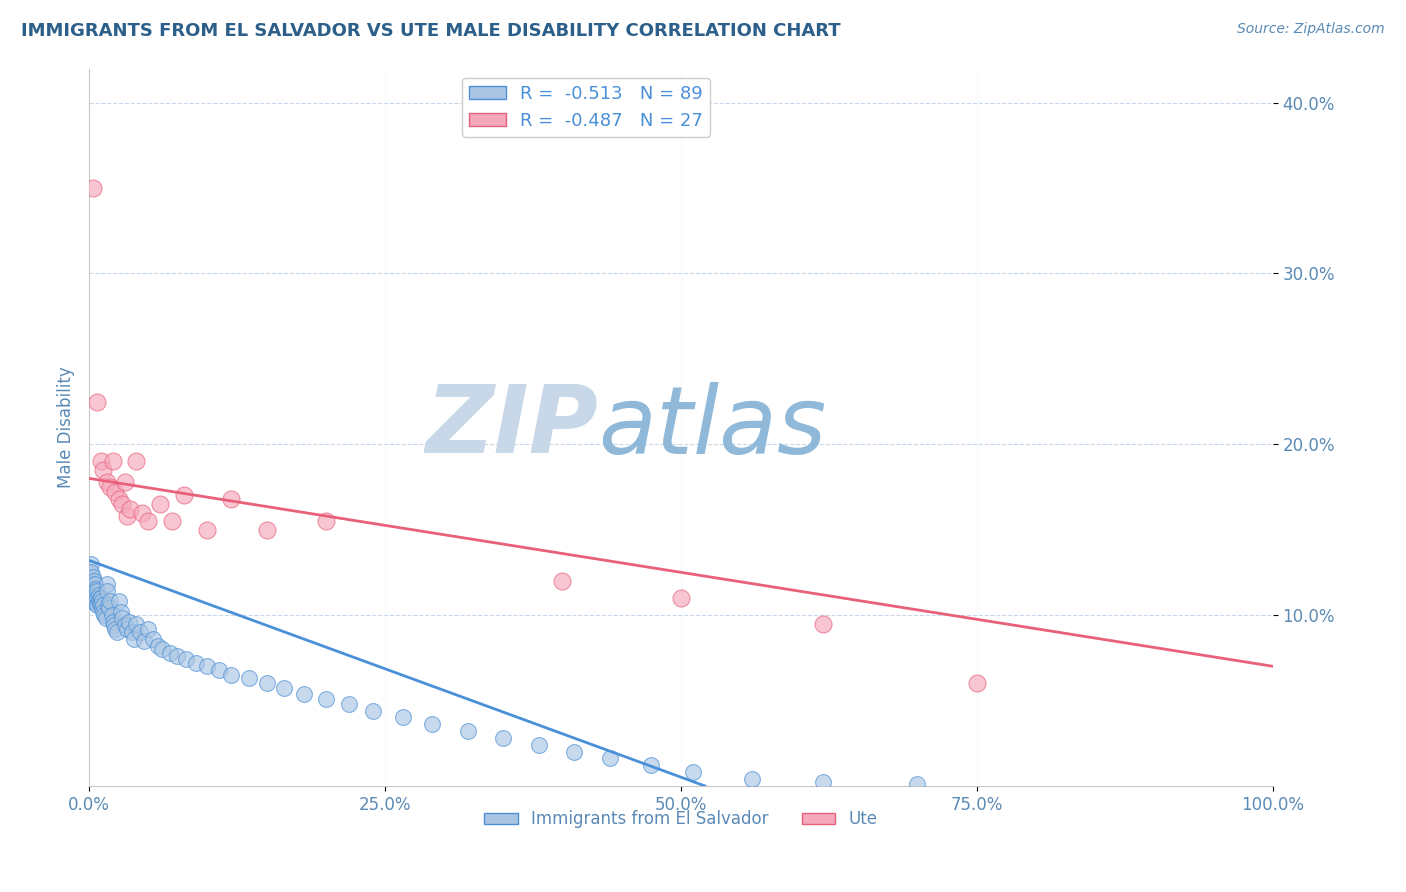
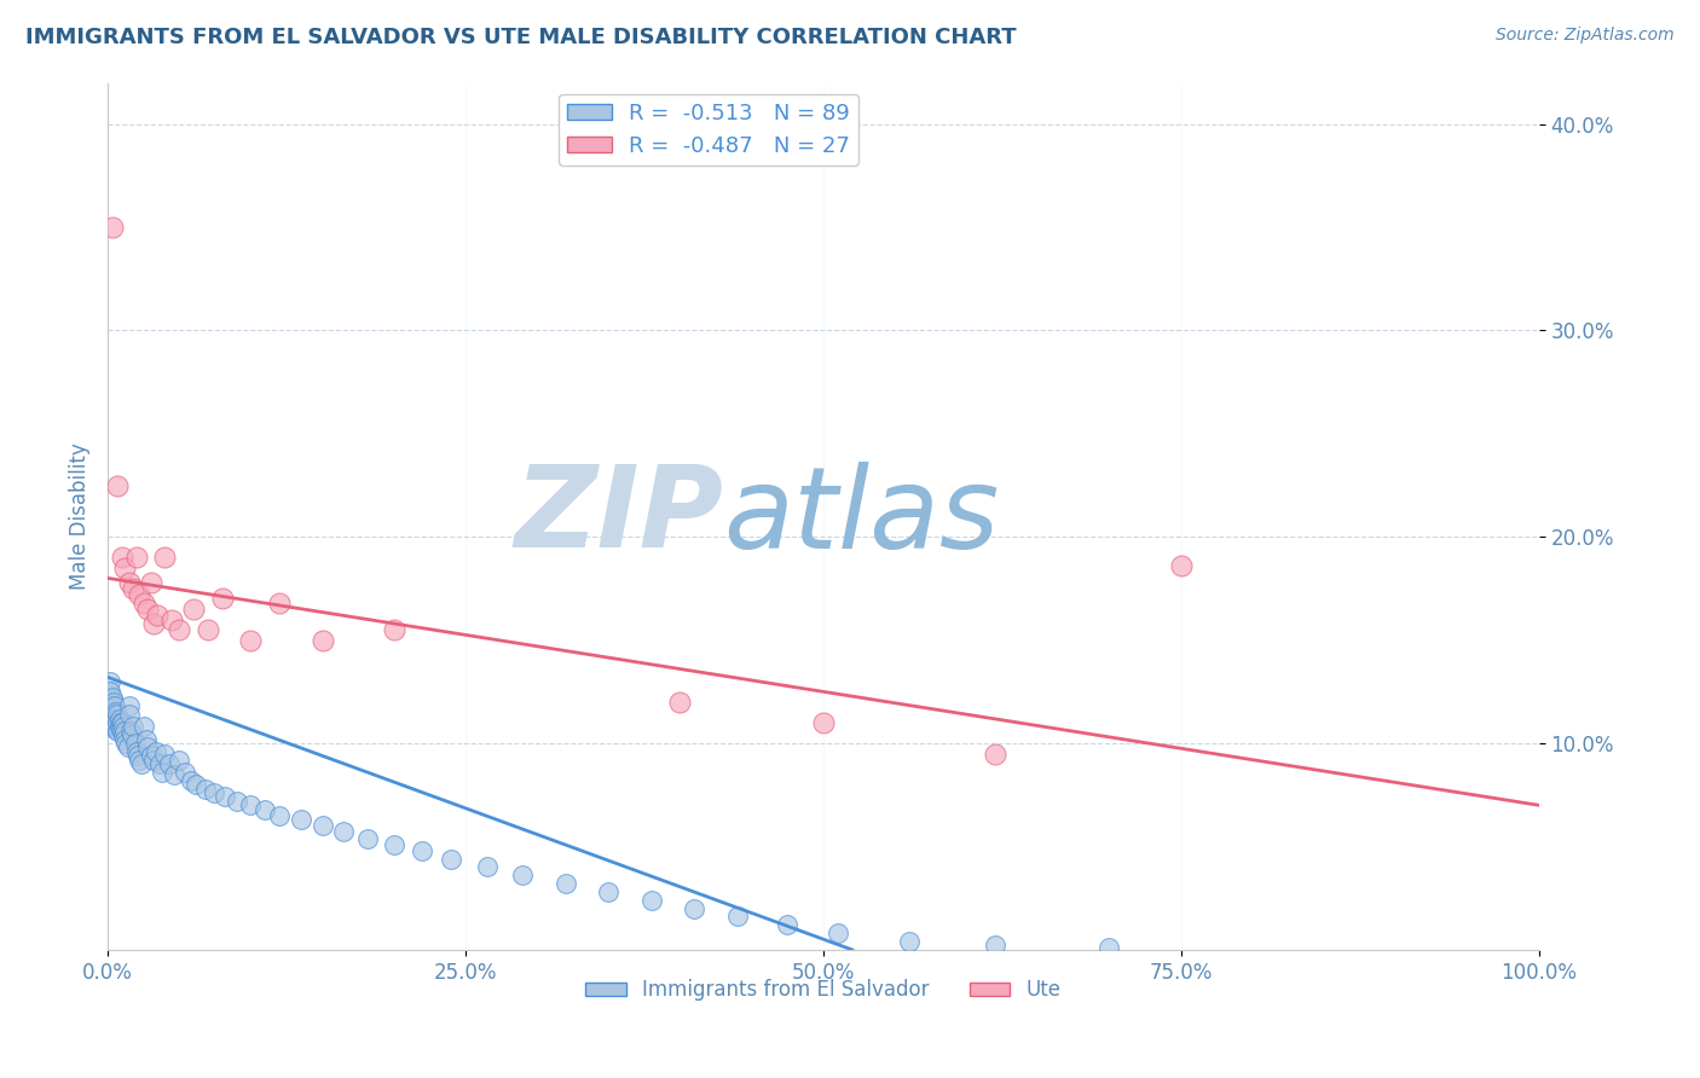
Ute/75.0%: 6.0% -> 18.6%
